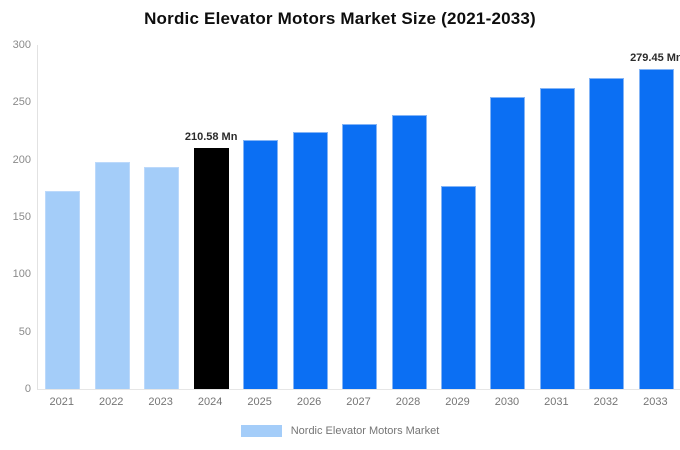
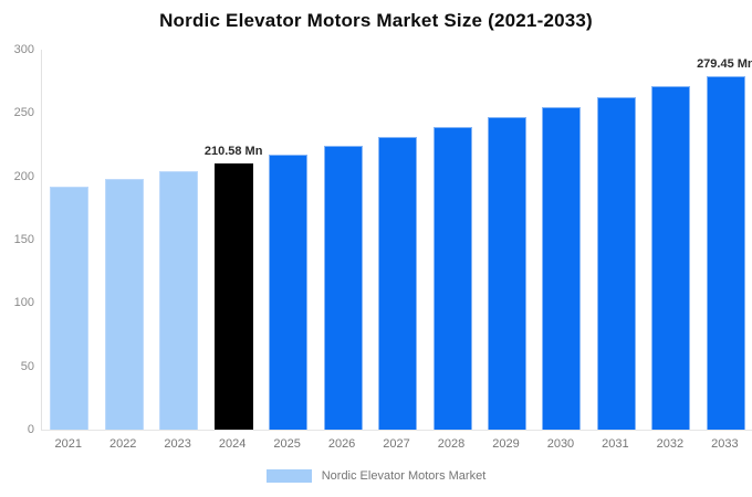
2021: 173 -> 192
2023: 194 -> 204
2029: 177 -> 246
